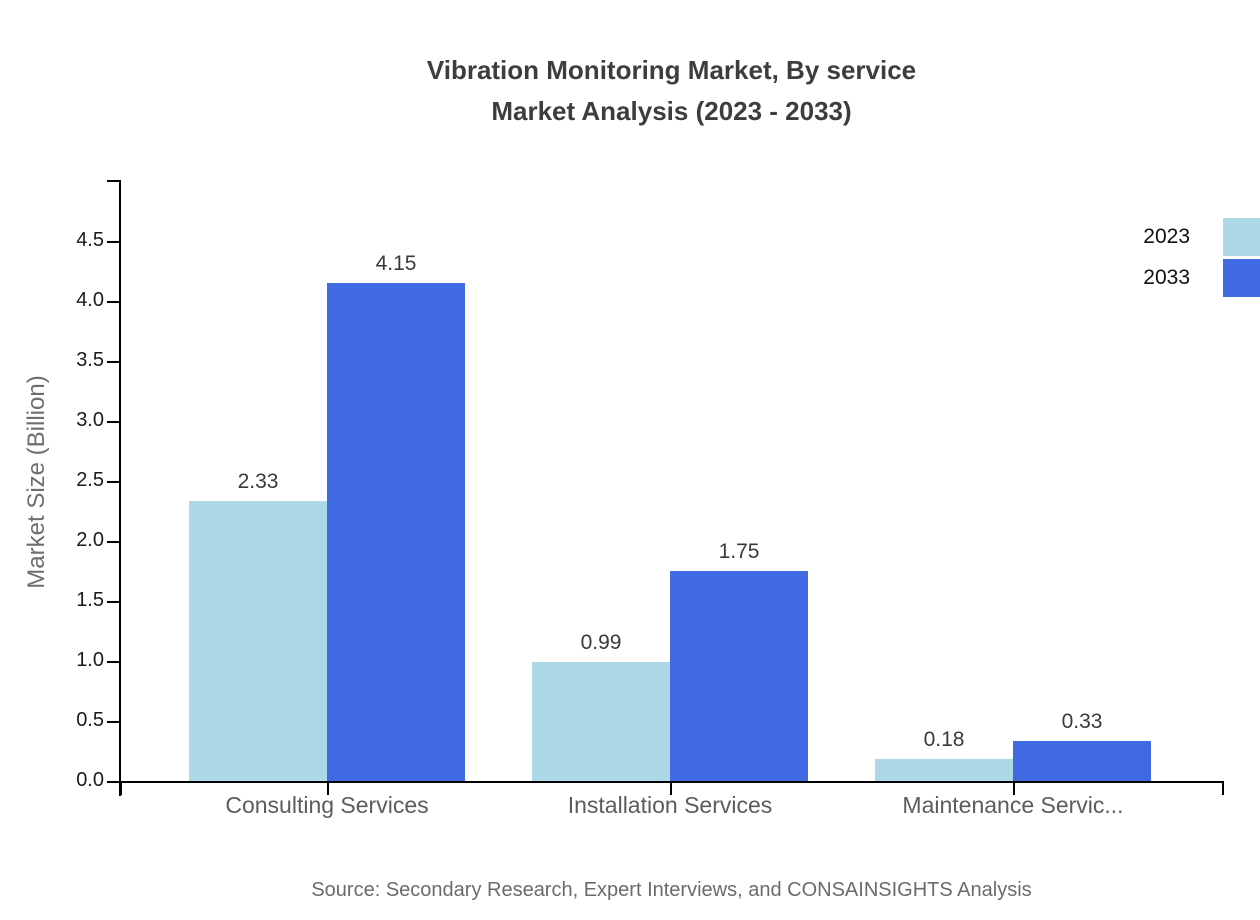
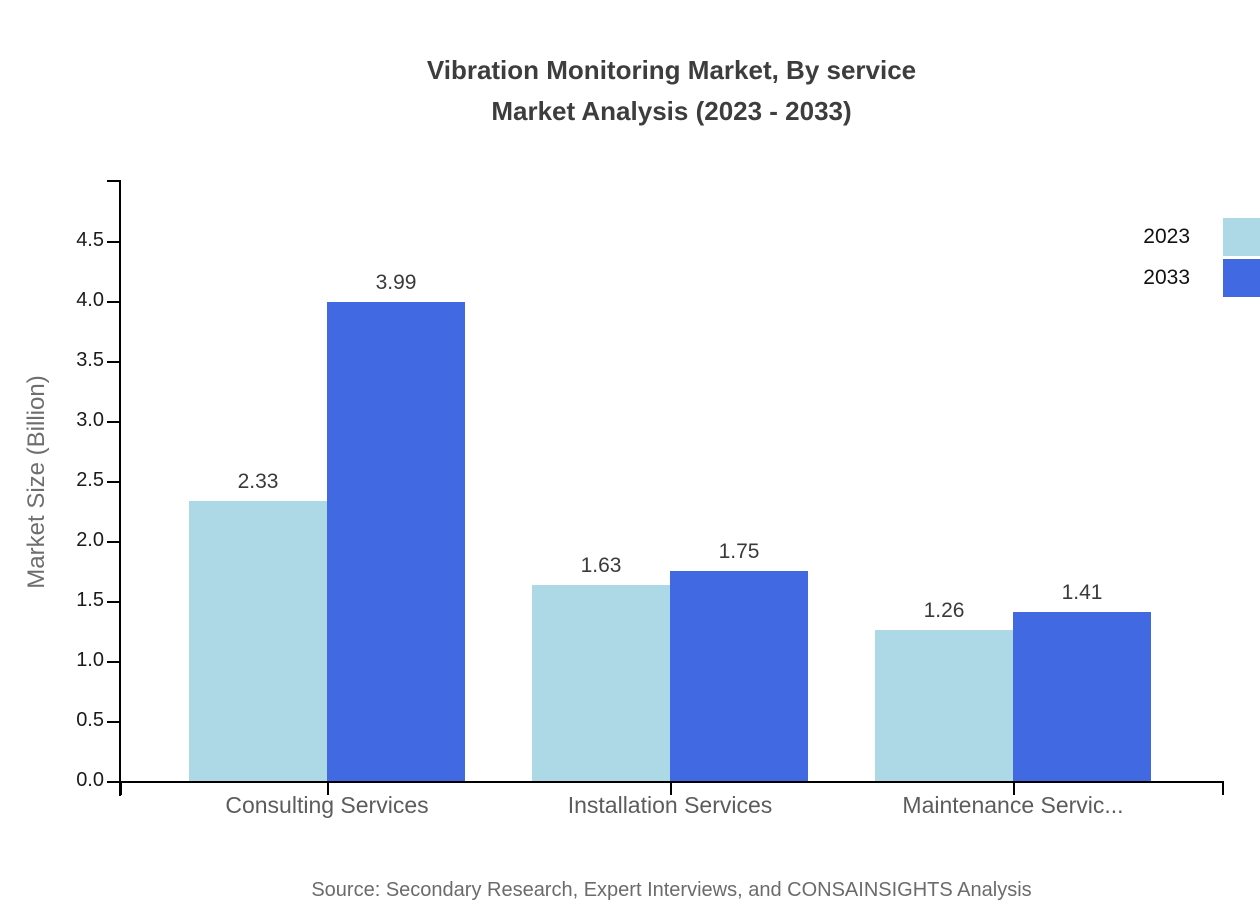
2033/Consulting Services: 4.15 -> 3.99
2023/Installation Services: 0.99 -> 1.63
2023/Maintenance Servic...: 0.18 -> 1.26
2033/Maintenance Servic...: 0.33 -> 1.41
